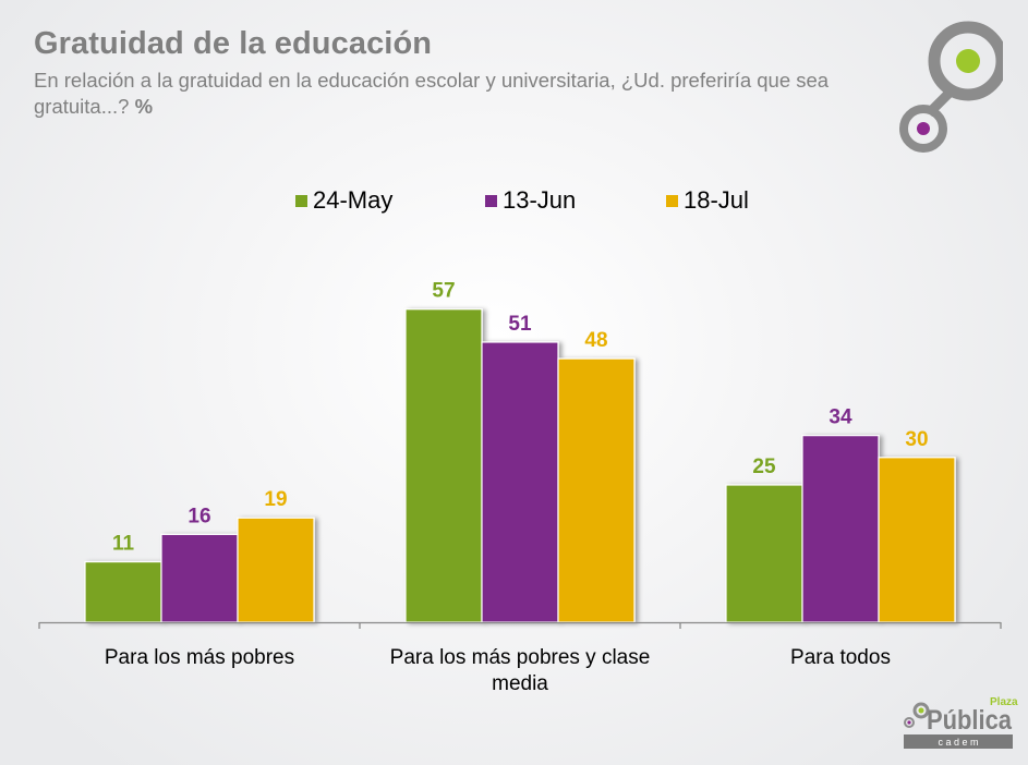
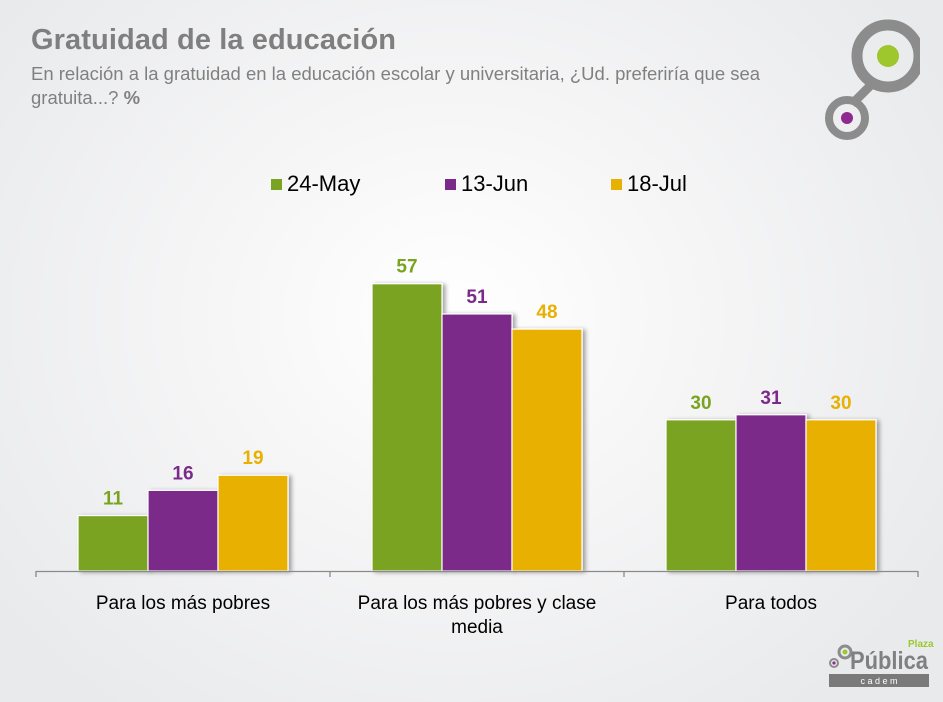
24-May/Para todos: 25 -> 30
13-Jun/Para todos: 34 -> 31
